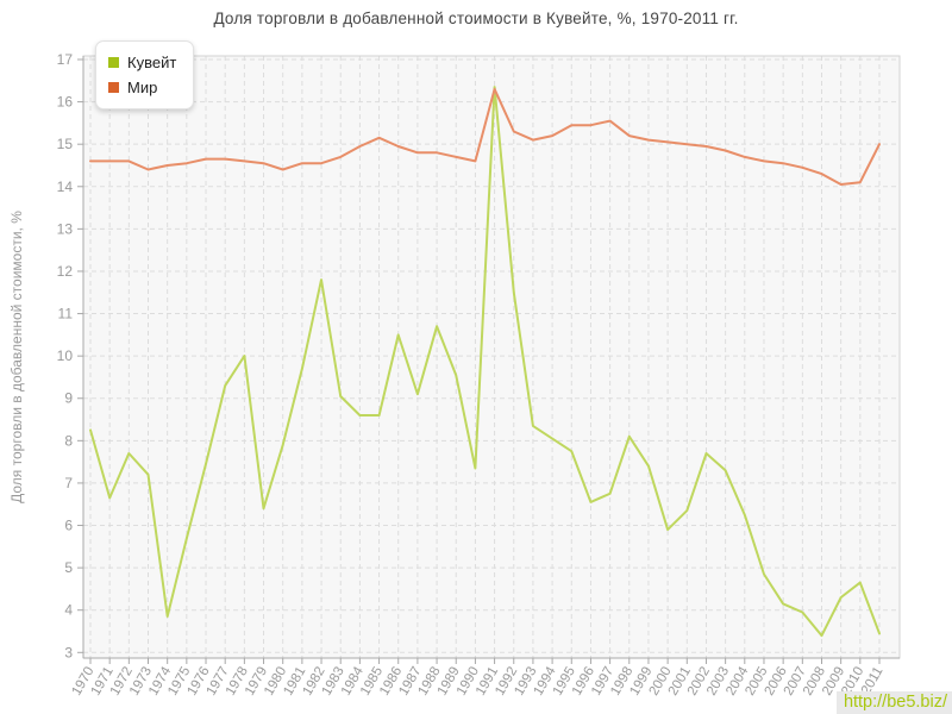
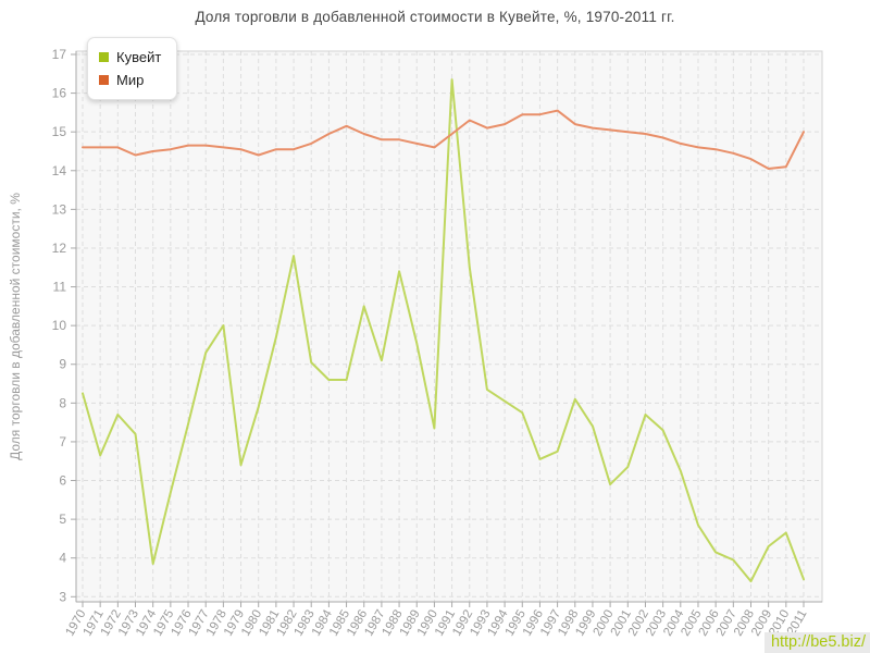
Кувейт/1988: 10.7 -> 11.4
Мир/1991: 16.3 -> 14.9
